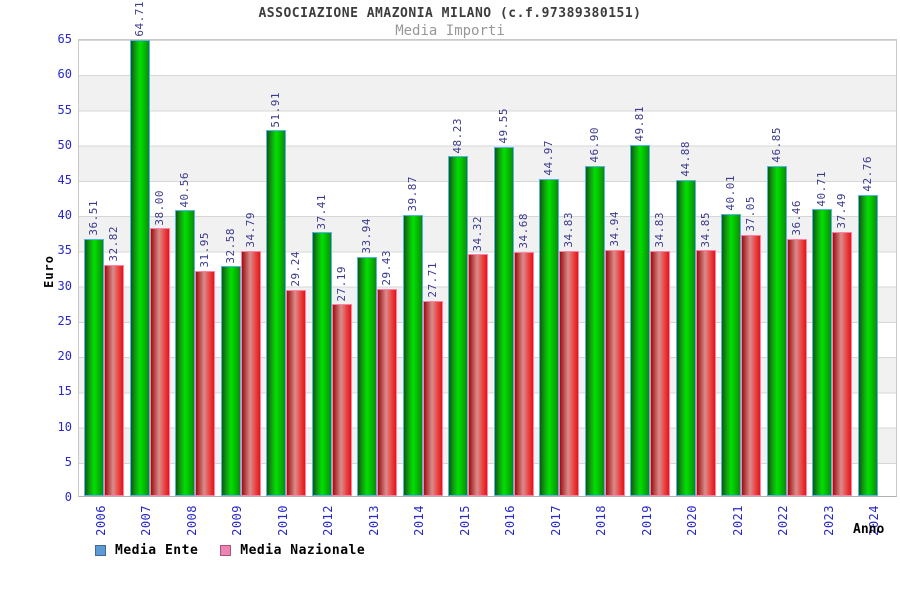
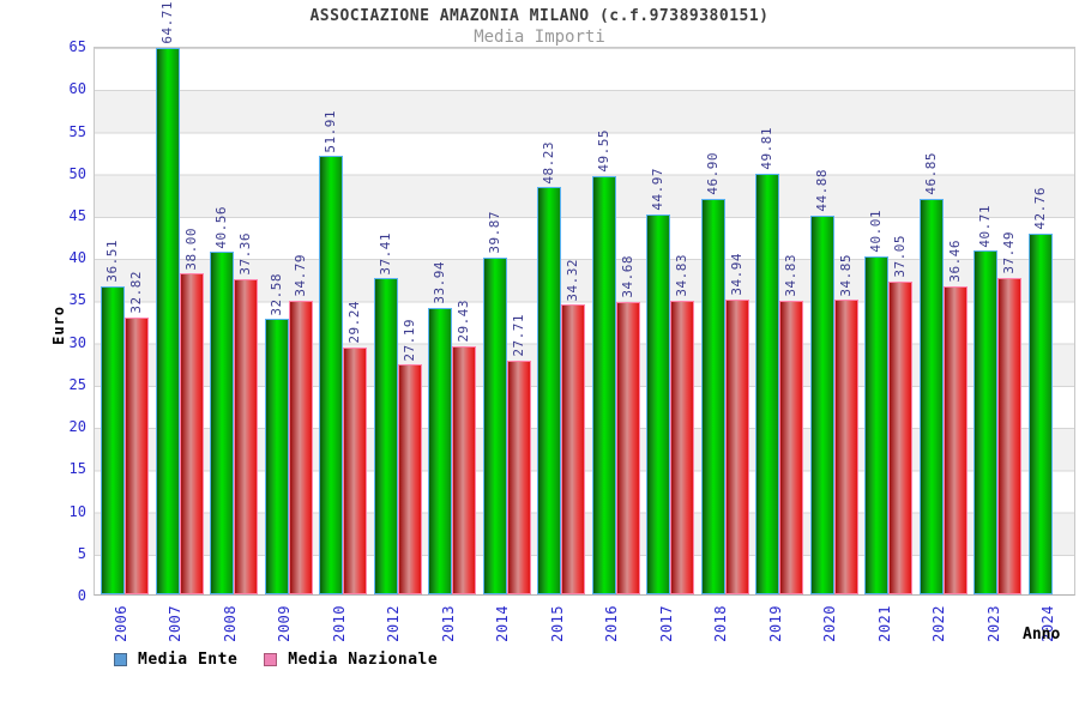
Media Nazionale/2008: 31.95 -> 37.36
